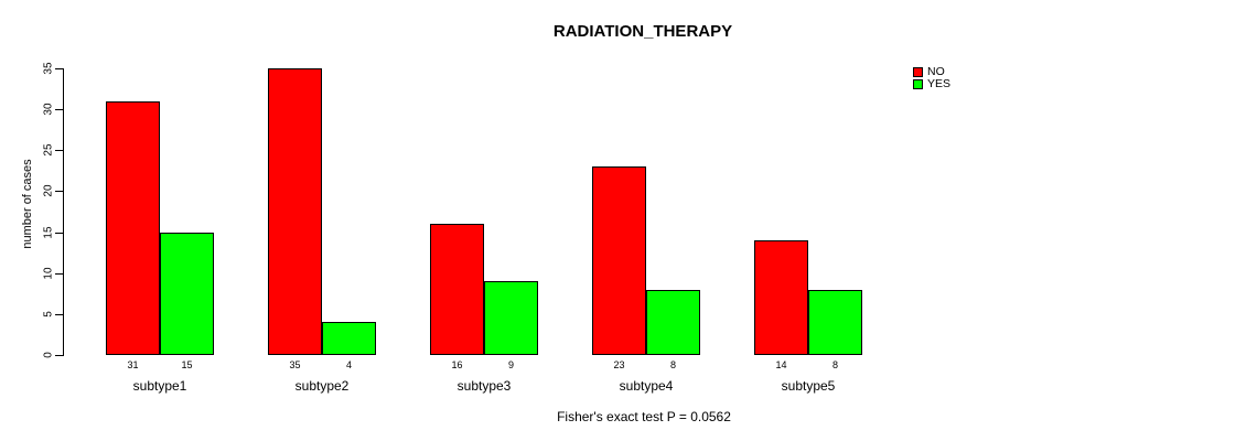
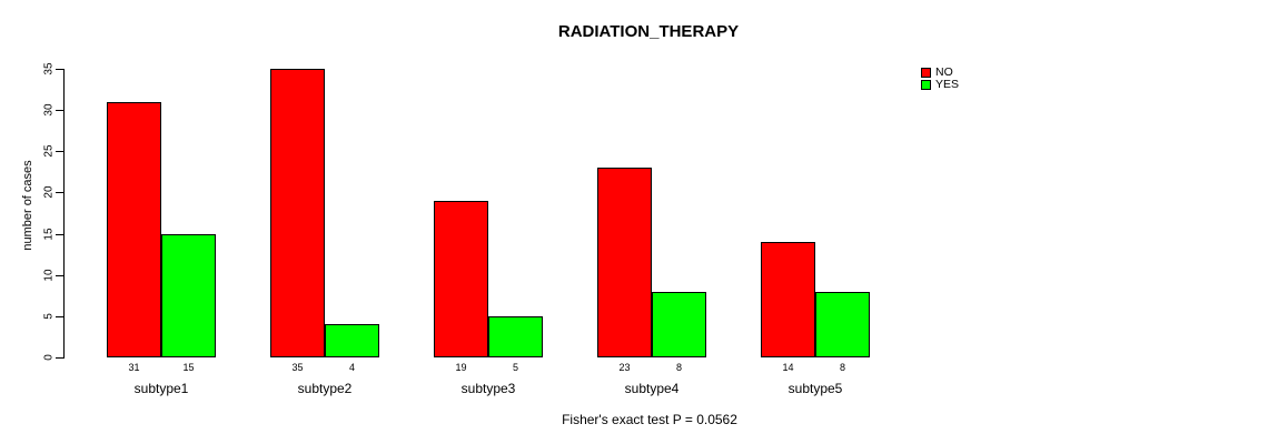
NO/subtype3: 16 -> 19
YES/subtype3: 9 -> 5
